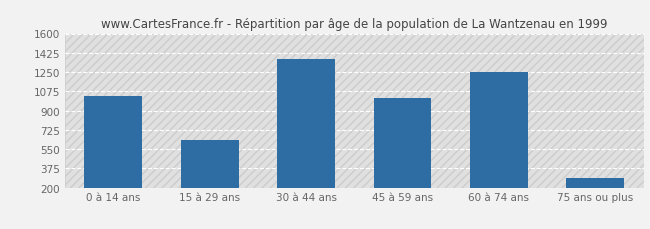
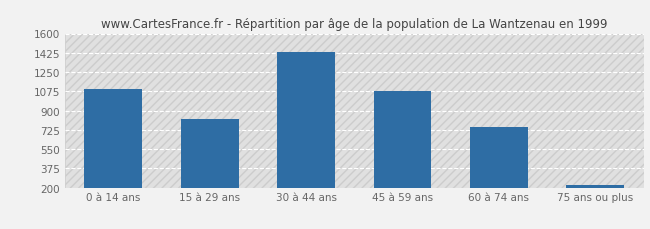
0 à 14 ans: 1030 -> 1100
15 à 29 ans: 630 -> 820
30 à 44 ans: 1370 -> 1430
45 à 59 ans: 1010 -> 1080
60 à 74 ans: 1250 -> 750
75 ans ou plus: 290 -> 220
